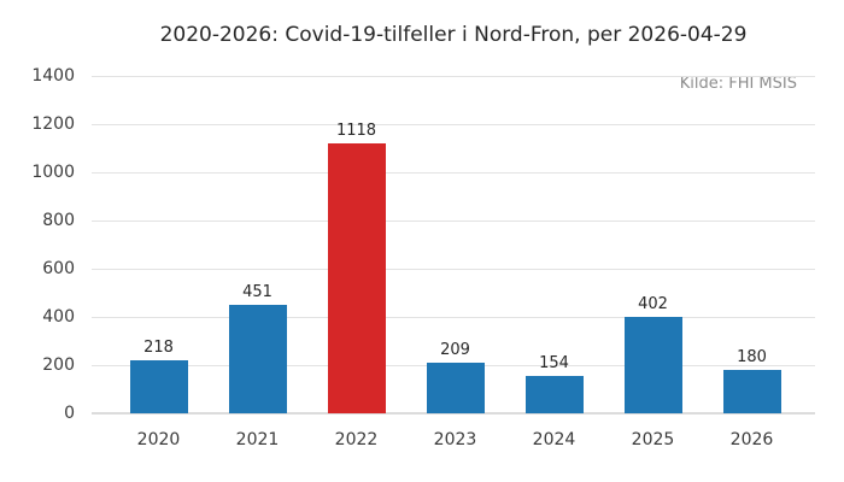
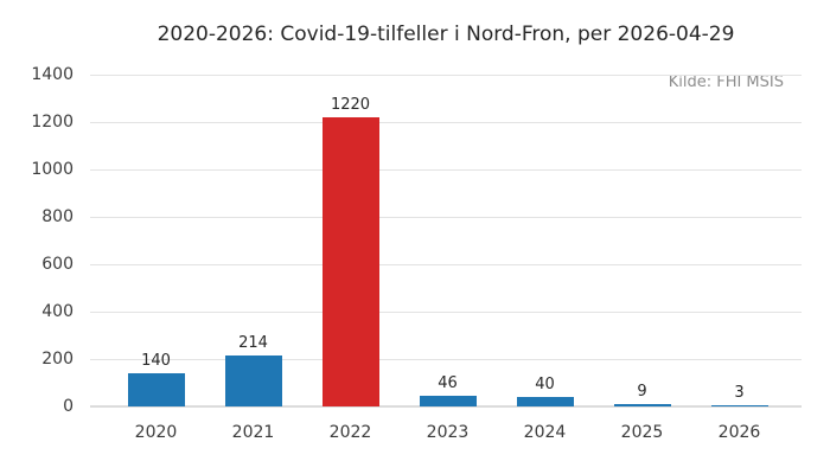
2020: 218 -> 140
2021: 451 -> 214
2022: 1118 -> 1220
2023: 209 -> 46
2024: 154 -> 40
2025: 402 -> 9
2026: 180 -> 3
